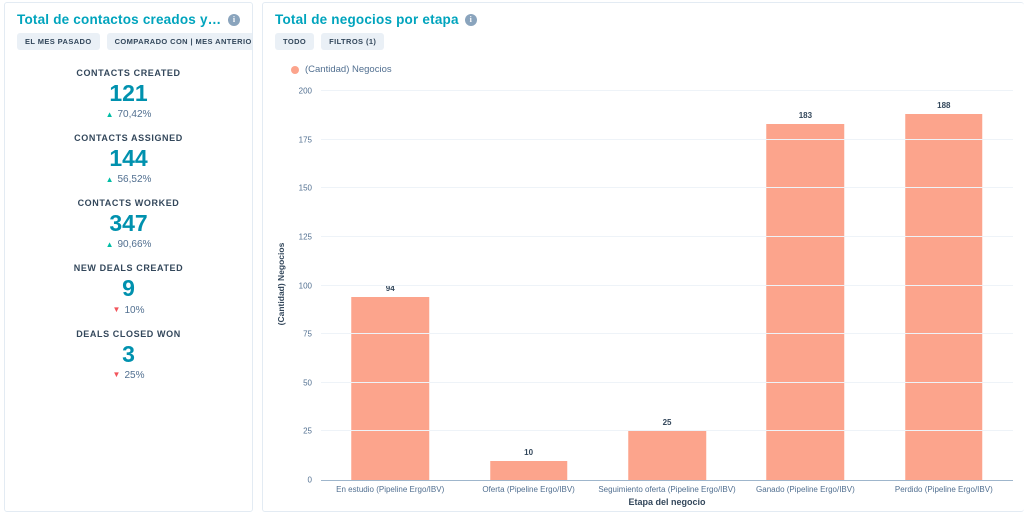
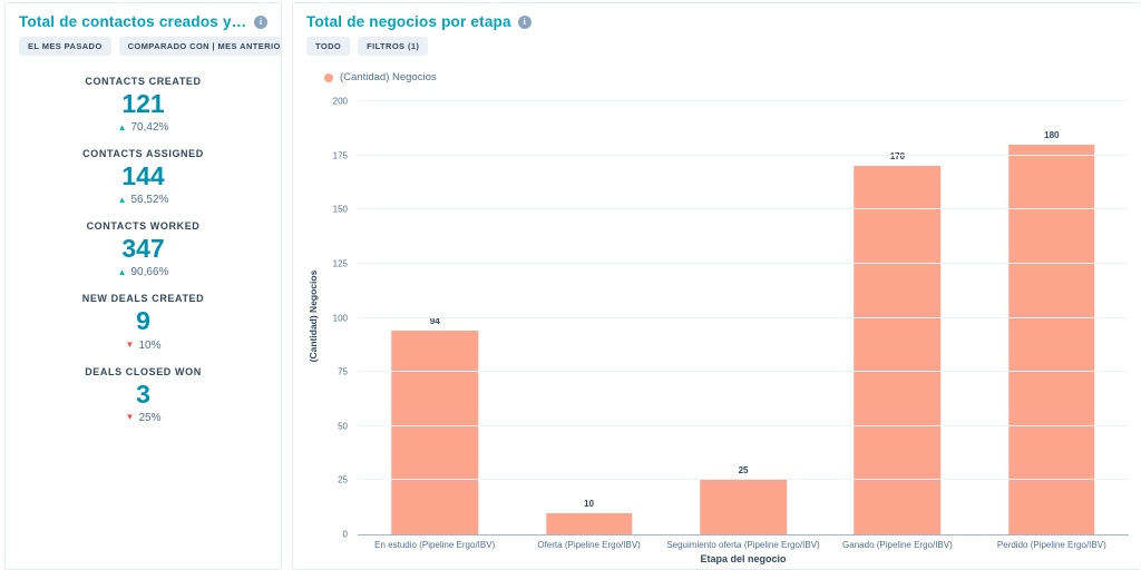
Ganado (Pipeline Ergo/IBV): 183 -> 170
Perdido (Pipeline Ergo/IBV): 188 -> 180
